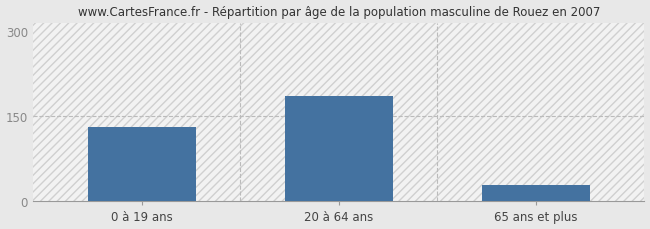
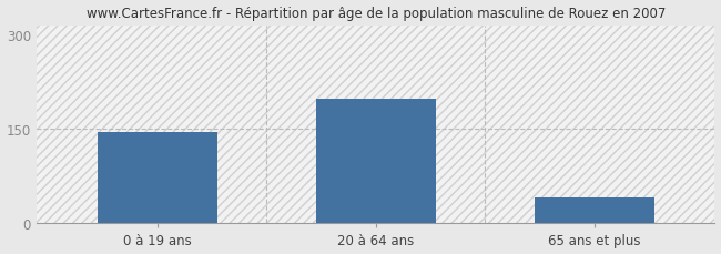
0 à 19 ans: 130 -> 144
20 à 64 ans: 185 -> 198
65 ans et plus: 28 -> 40
